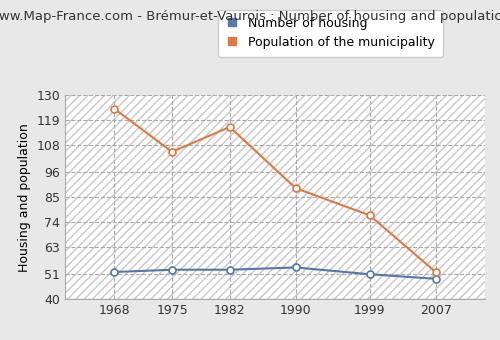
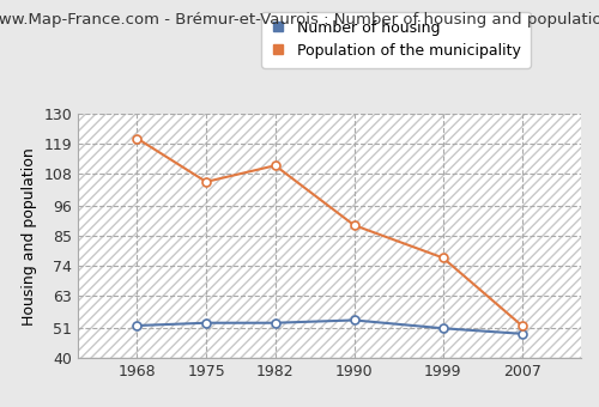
Population of the municipality/1968: 124 -> 121
Population of the municipality/1982: 116 -> 111
